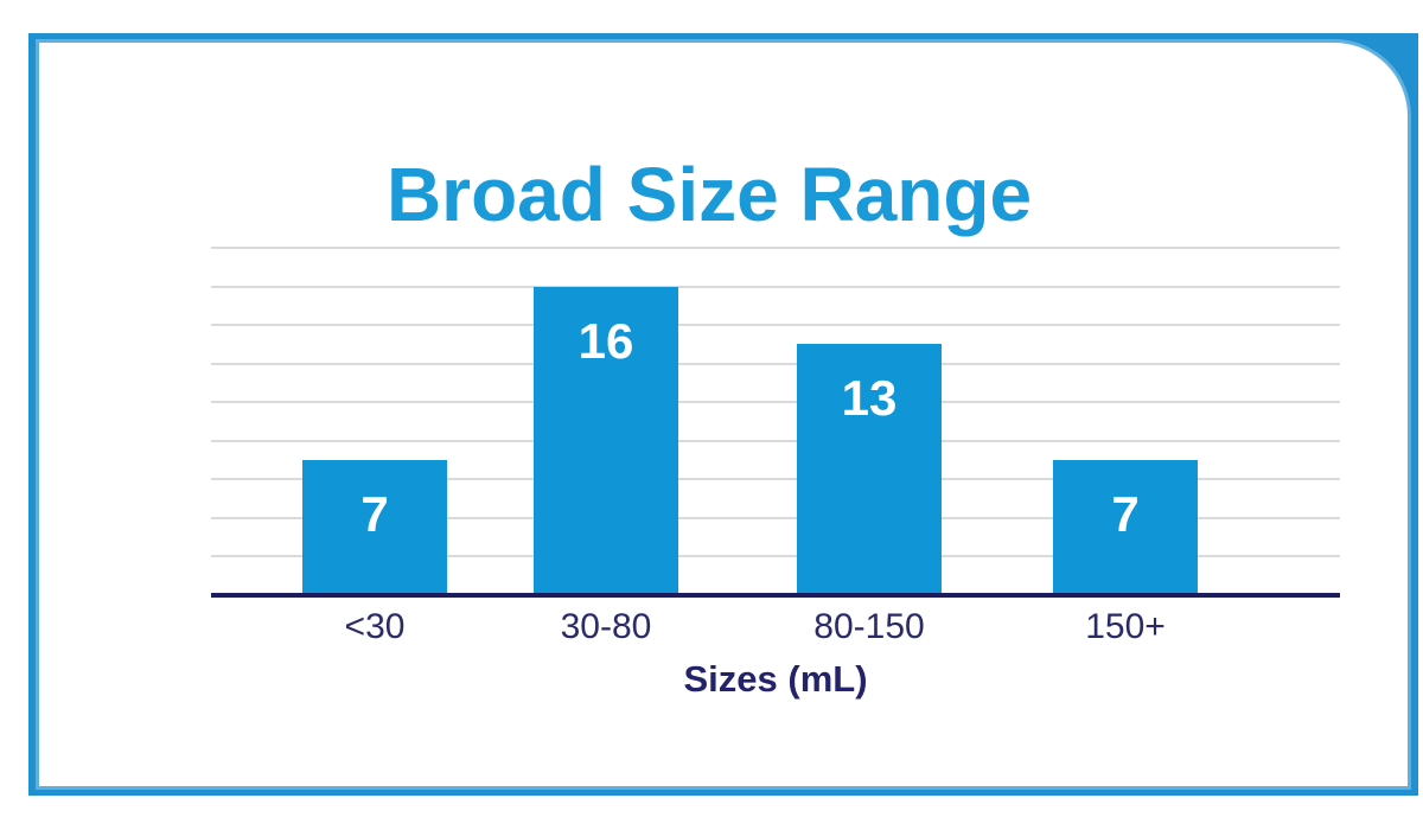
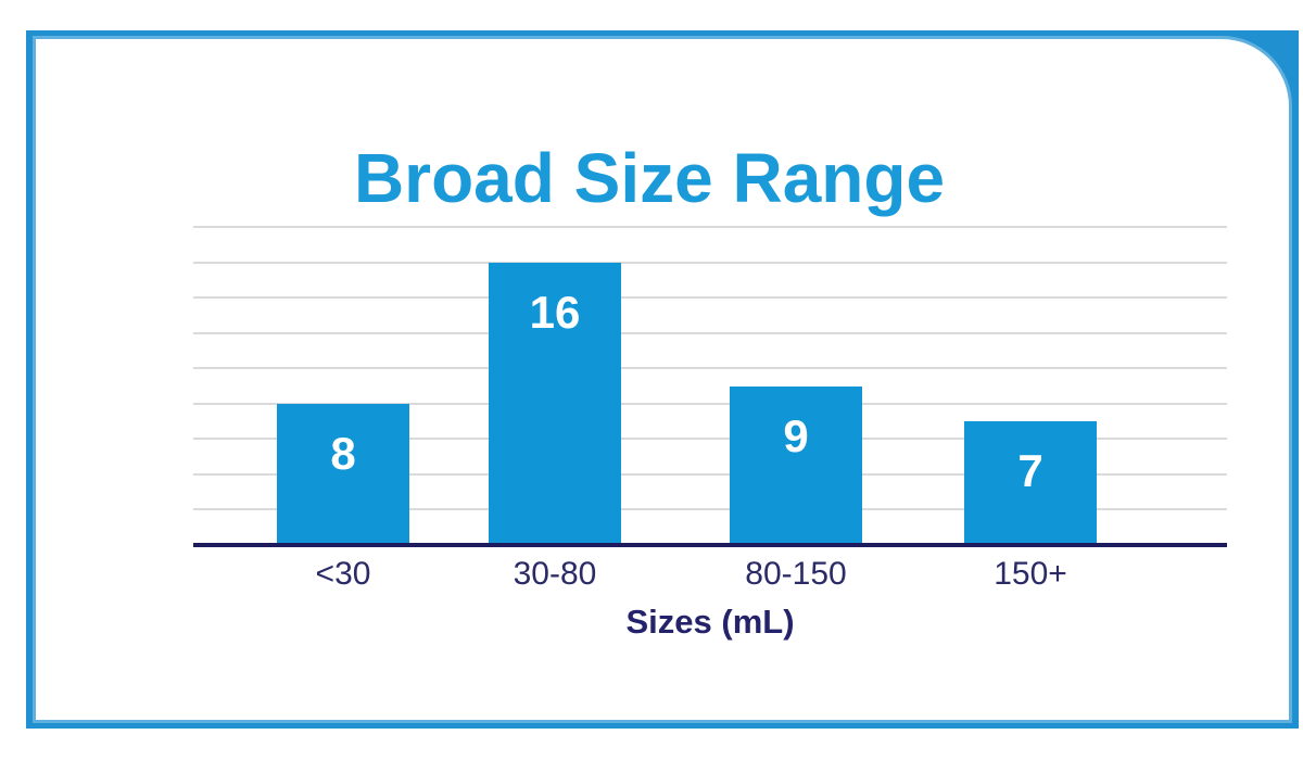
<30: 7 -> 8
80-150: 13 -> 9
